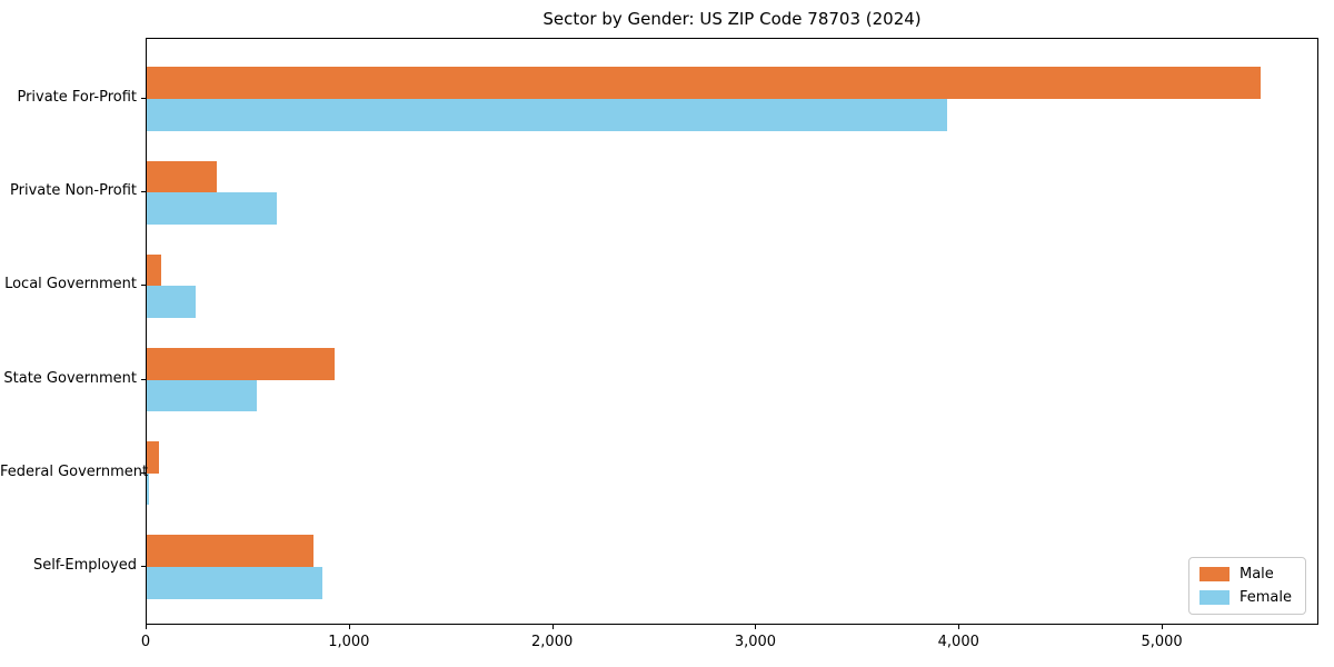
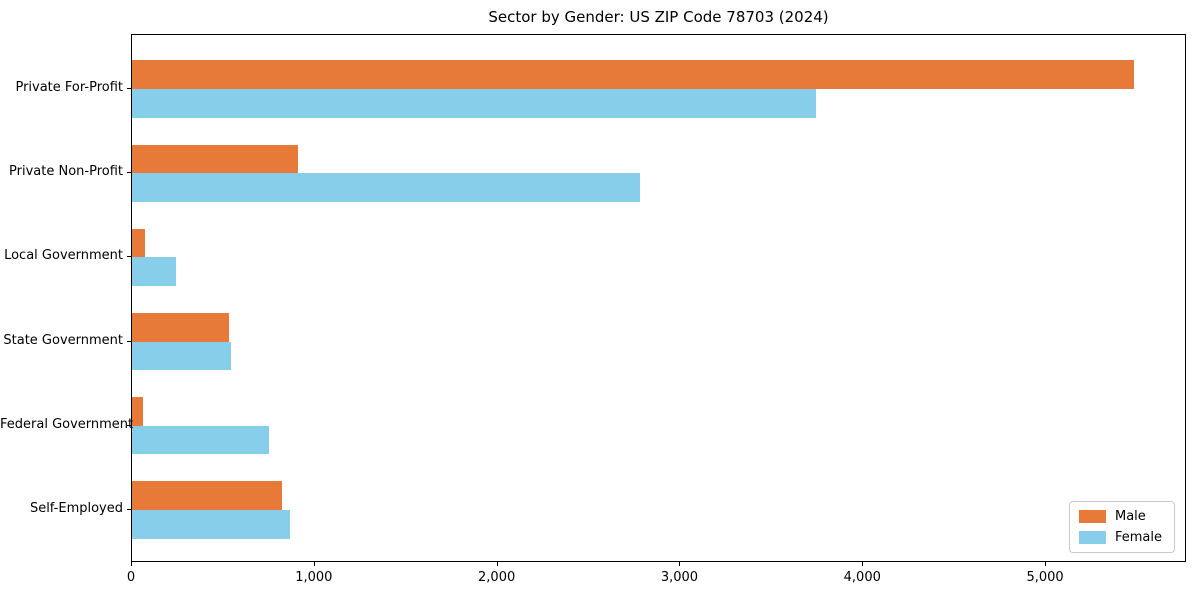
Female/Private For-Profit: 3940 -> 3740
Male/Private Non-Profit: 340 -> 910
Female/Private Non-Profit: 640 -> 2780
Male/State Government: 920 -> 530
Female/Federal Government: 10 -> 750
